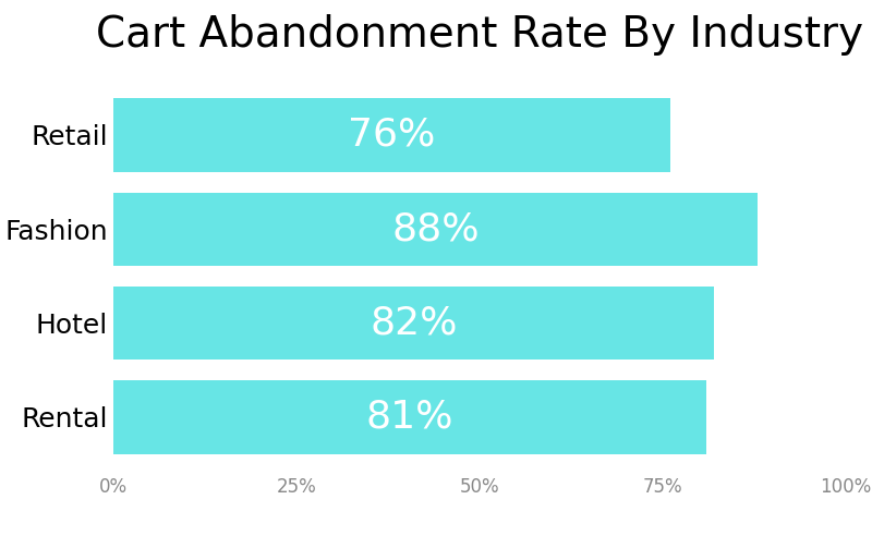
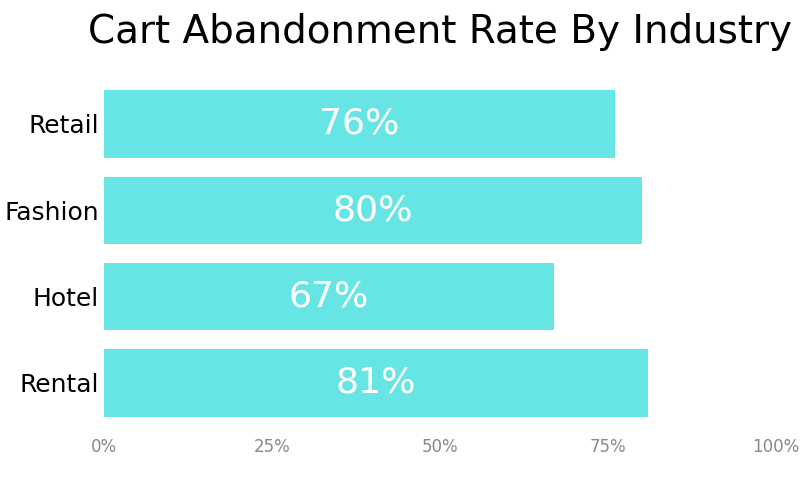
Fashion: 88% -> 80%
Hotel: 82% -> 67%
